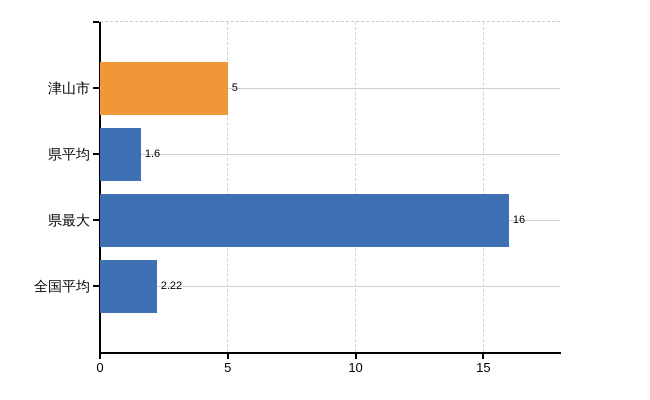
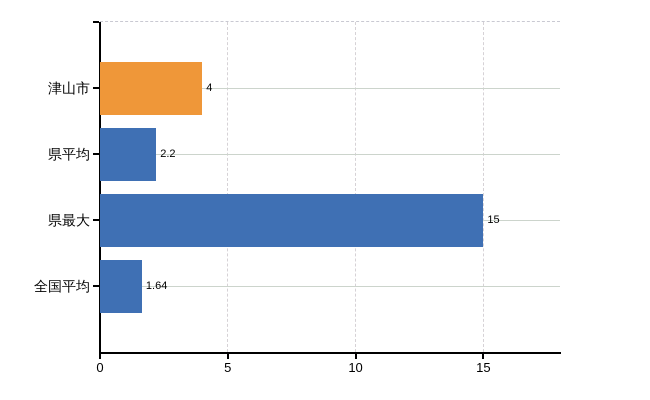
津山市: 5 -> 4
県平均: 1.6 -> 2.2
県最大: 16 -> 15
全国平均: 2.22 -> 1.64
